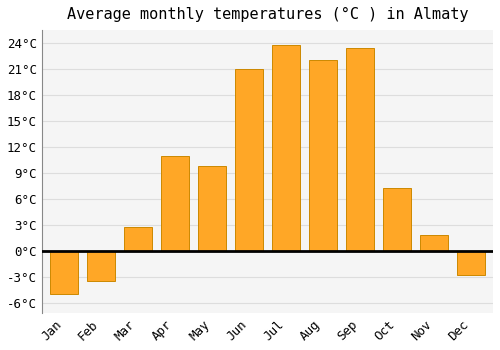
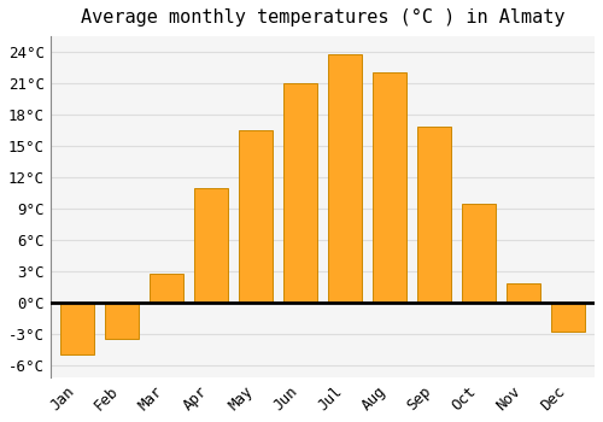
May: 9.8°C -> 16.5°C
Sep: 23.4°C -> 16.8°C
Oct: 7.2°C -> 9.5°C
